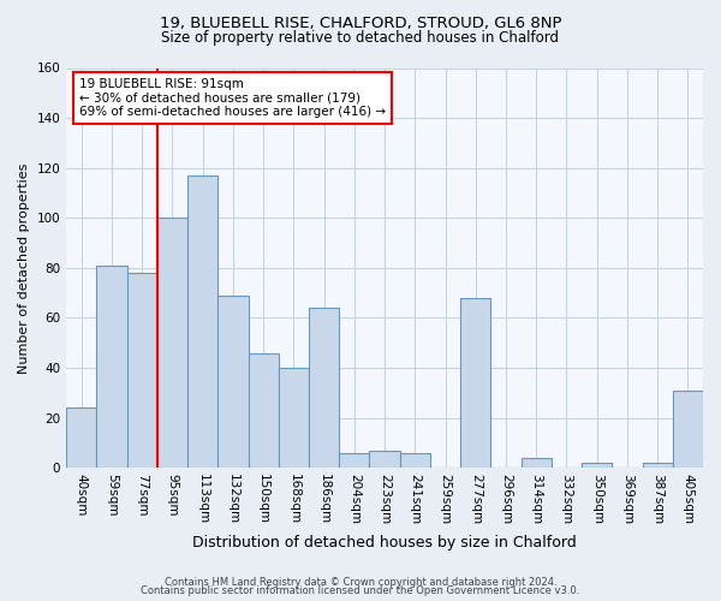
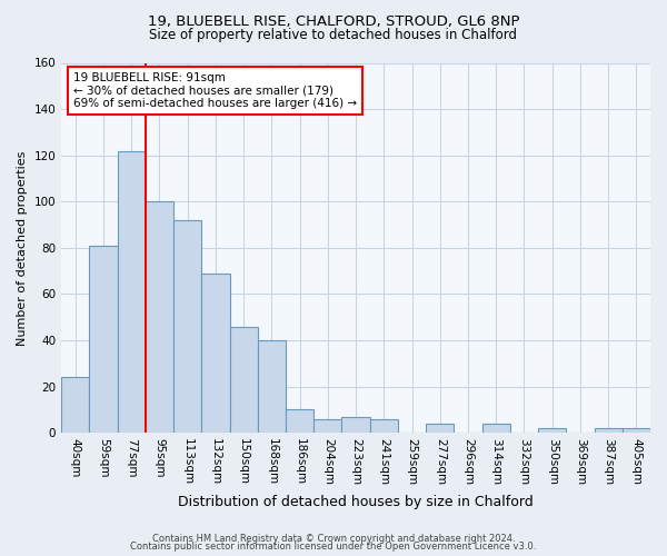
77sqm: 78 -> 122
113sqm: 117 -> 92
186sqm: 64 -> 10
277sqm: 68 -> 4
405sqm: 31 -> 2
